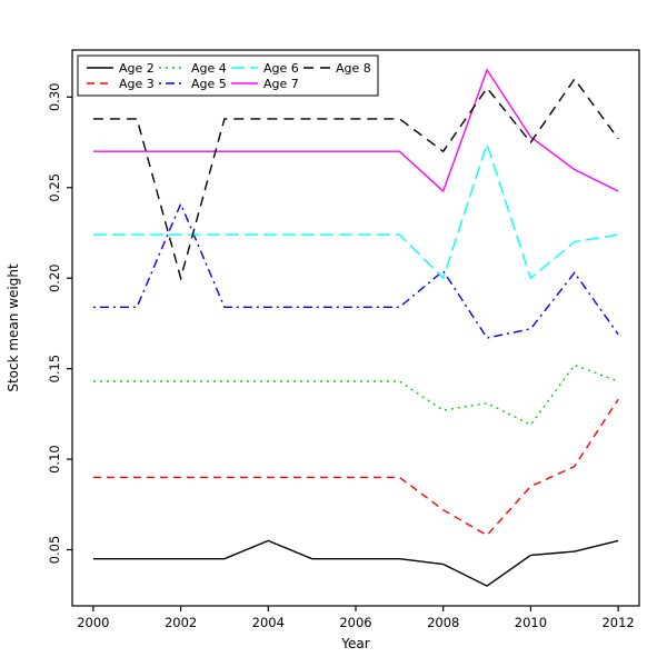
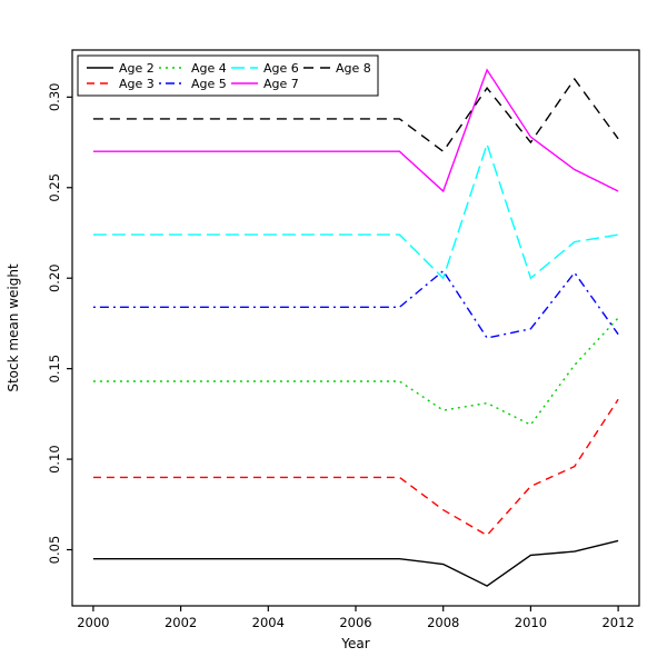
Age 5/2002: 0.241 -> 0.184
Age 8/2002: 0.200 -> 0.288
Age 2/2004: 0.055 -> 0.045
Age 4/2012: 0.143 -> 0.178
